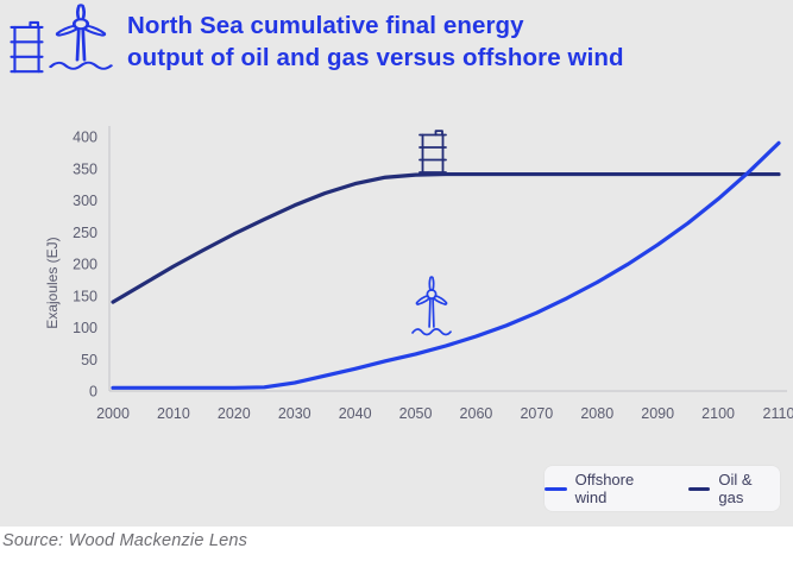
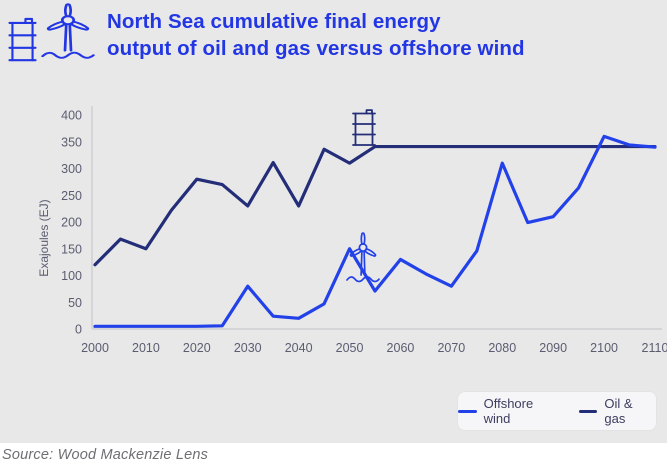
Oil & gas/2000: 140 -> 120
Oil & gas/2010: 200 -> 150
Oil & gas/2020: 250 -> 280
Offshore wind/2030: 10 -> 80
Oil & gas/2030: 290 -> 230
Offshore wind/2040: 40 -> 20
Oil & gas/2040: 330 -> 230
Offshore wind/2050: 60 -> 150
Oil & gas/2050: 340 -> 310
Offshore wind/2060: 90 -> 130
Offshore wind/2070: 120 -> 80
Offshore wind/2080: 170 -> 310
Offshore wind/2090: 230 -> 210
Offshore wind/2100: 300 -> 360
Offshore wind/2110: 390 -> 340
